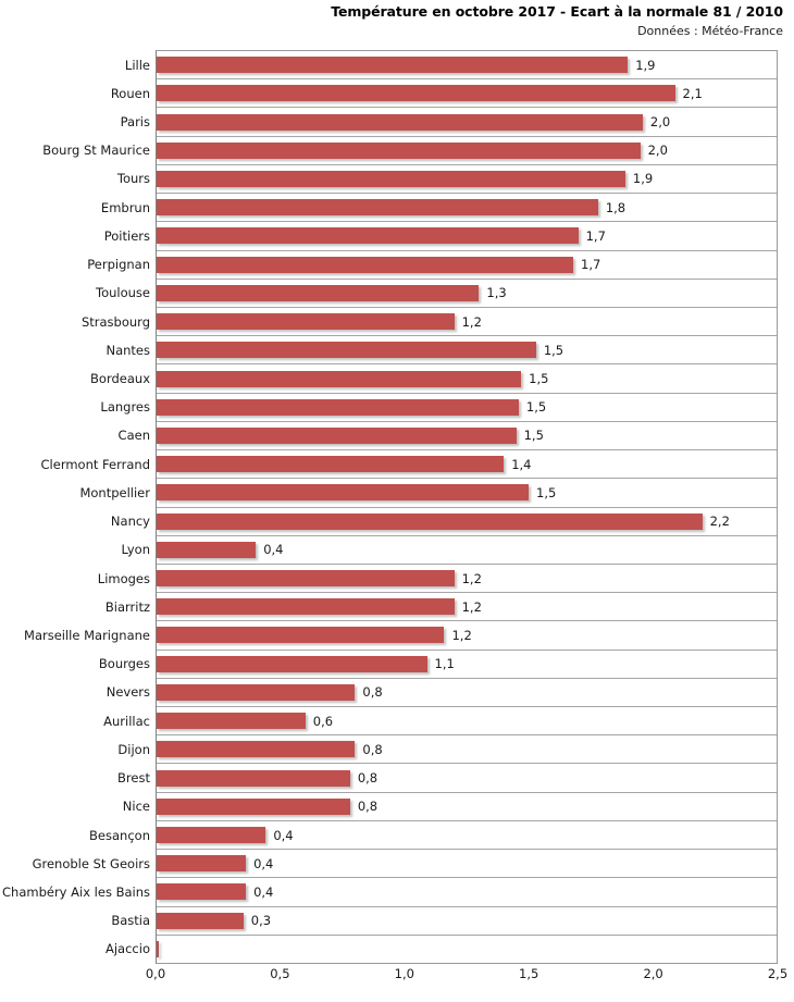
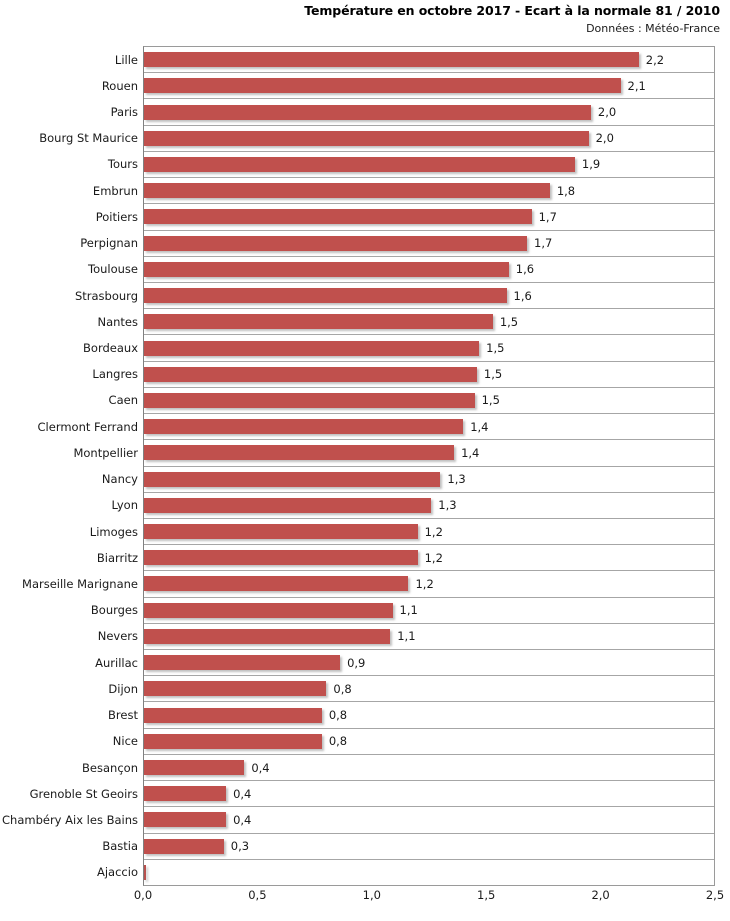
Lille: 1,9 -> 2,2
Toulouse: 1,3 -> 1,6
Strasbourg: 1,2 -> 1,6
Montpellier: 1,5 -> 1,4
Nancy: 2,2 -> 1,3
Lyon: 0,4 -> 1,3
Nevers: 0,8 -> 1,1
Aurillac: 0,6 -> 0,9
